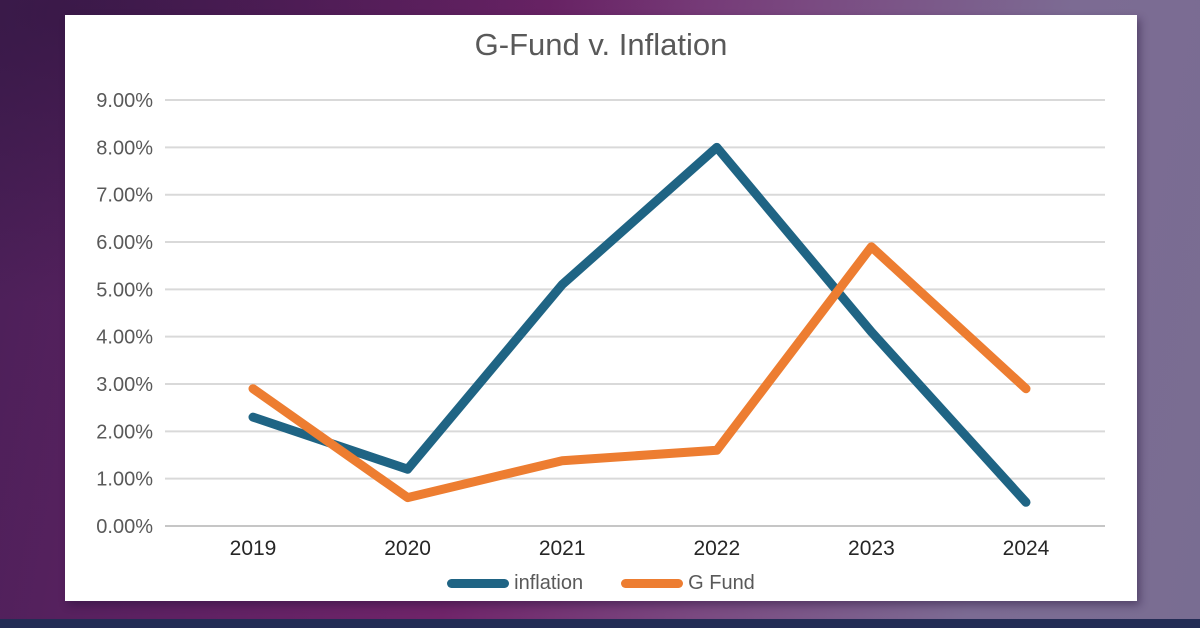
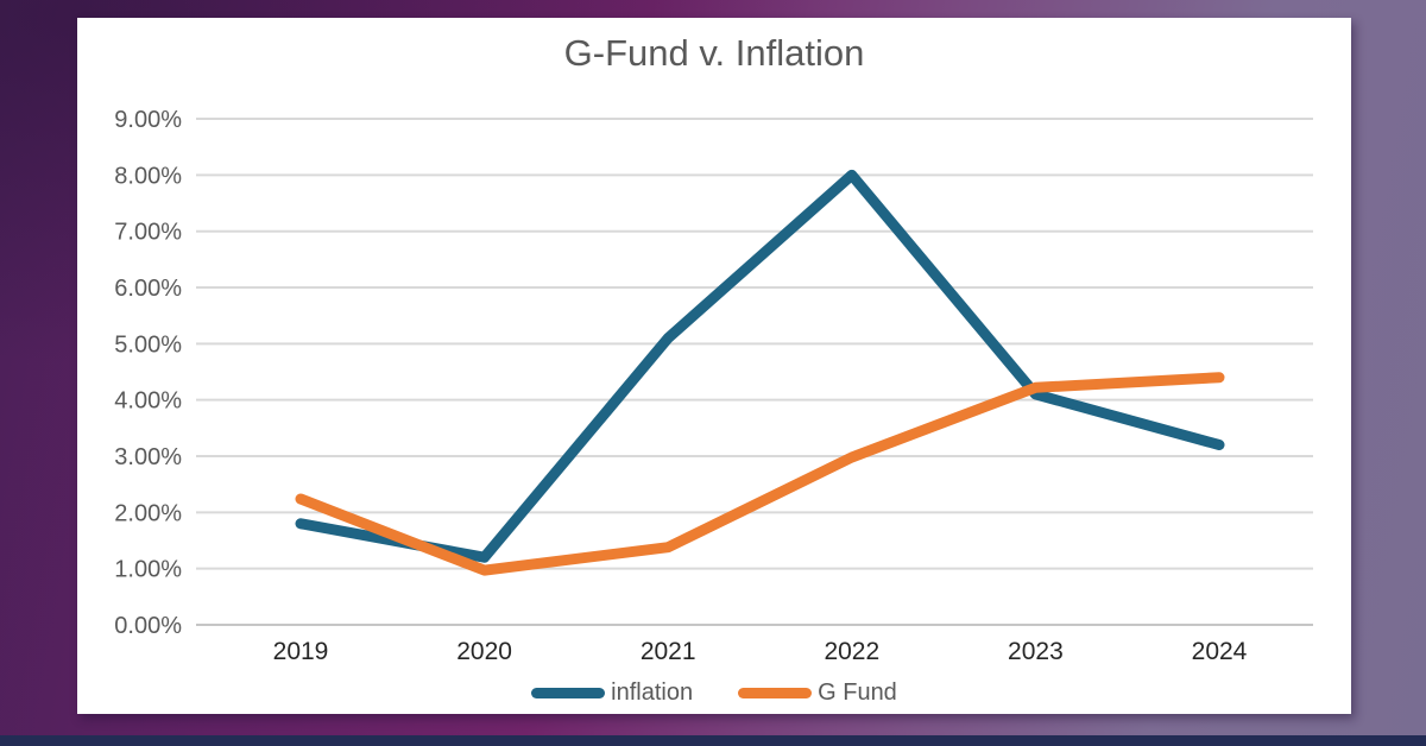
inflation/2019: 2.3% -> 1.8%
G Fund/2019: 2.9% -> 2.2%
G Fund/2020: 0.6% -> 1.0%
G Fund/2022: 1.6% -> 3.0%
G Fund/2023: 5.9% -> 4.2%
inflation/2024: 0.5% -> 3.2%
G Fund/2024: 2.9% -> 4.4%
